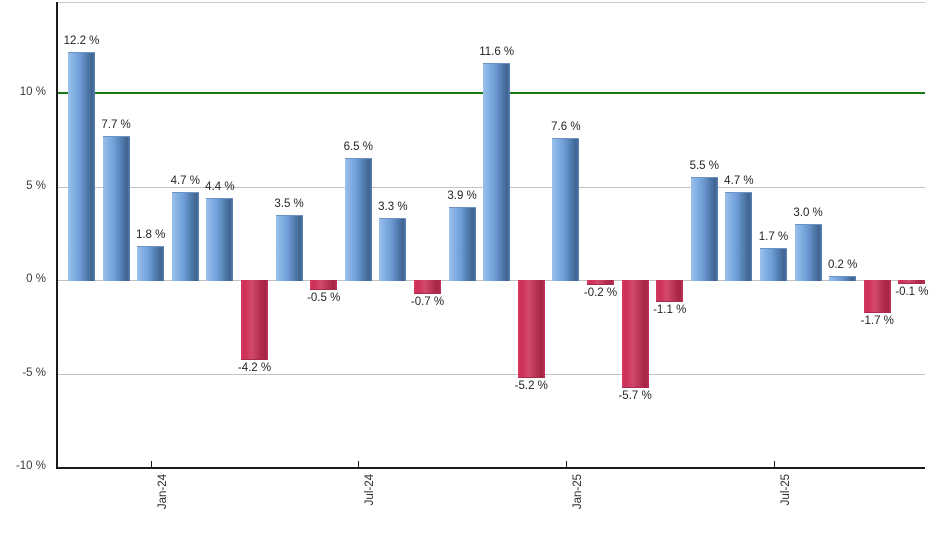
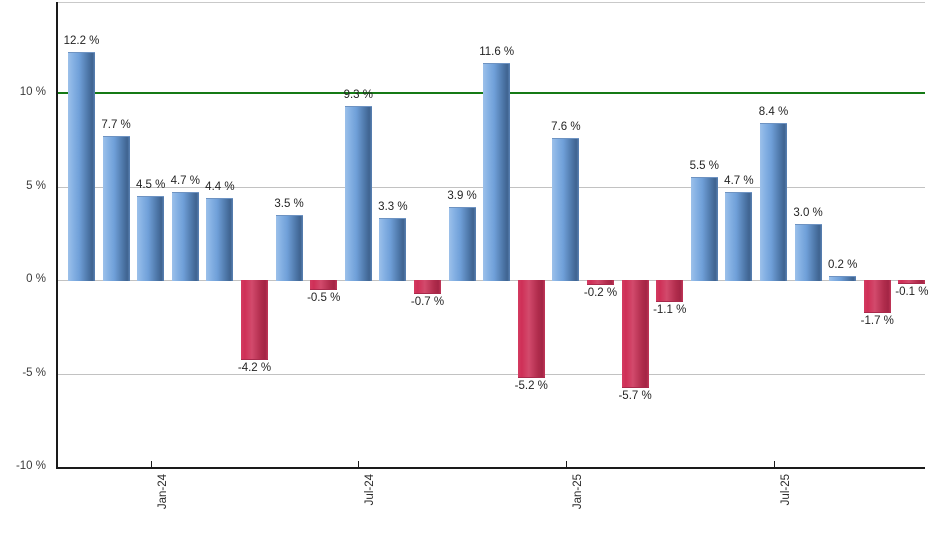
Jan-24: 1.8 -> 4.5
Jul-24: 6.5 -> 9.3
Jul-25: 1.7 -> 8.4
